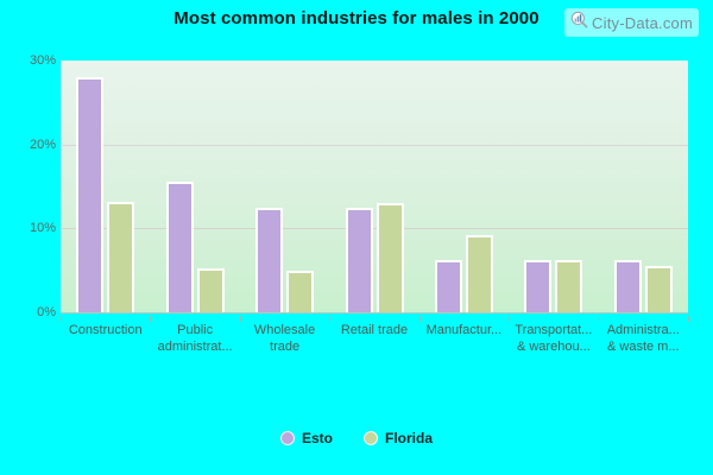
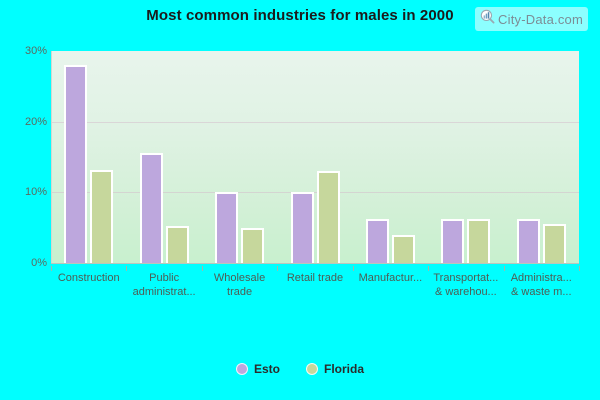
Esto/Wholesale trade: 12% -> 10%
Esto/Retail trade: 12% -> 10%
Florida/Manufactur...: 9% -> 4%
